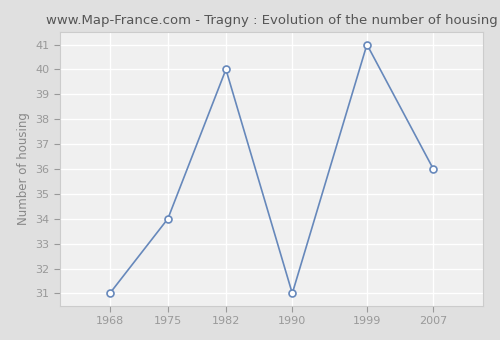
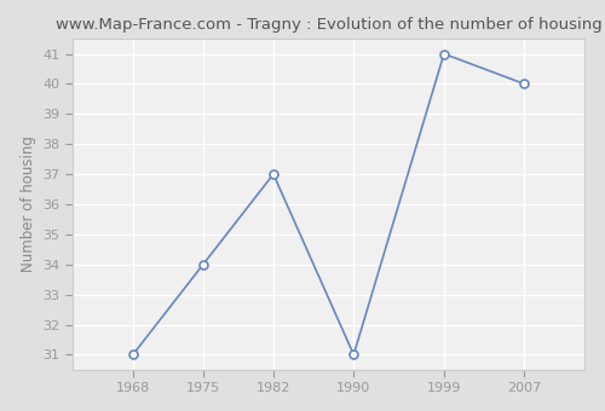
1982: 40 -> 37
2007: 36 -> 40
